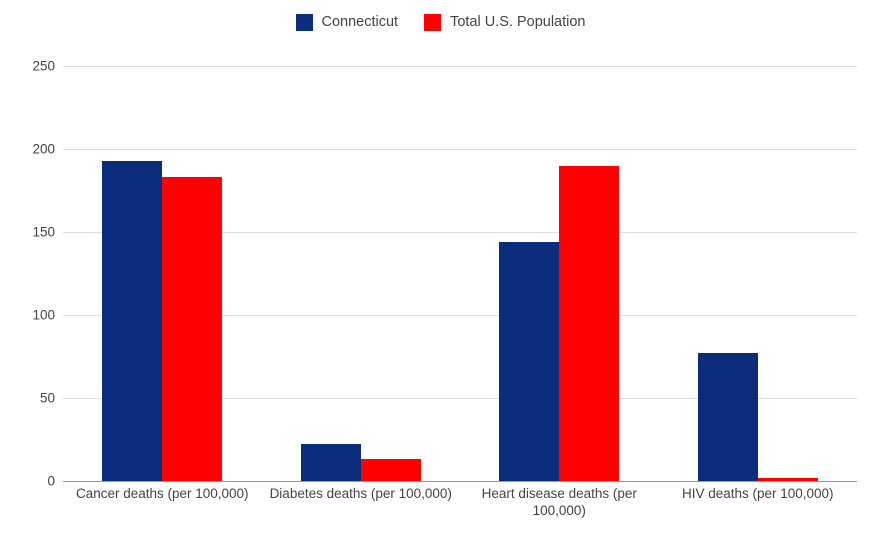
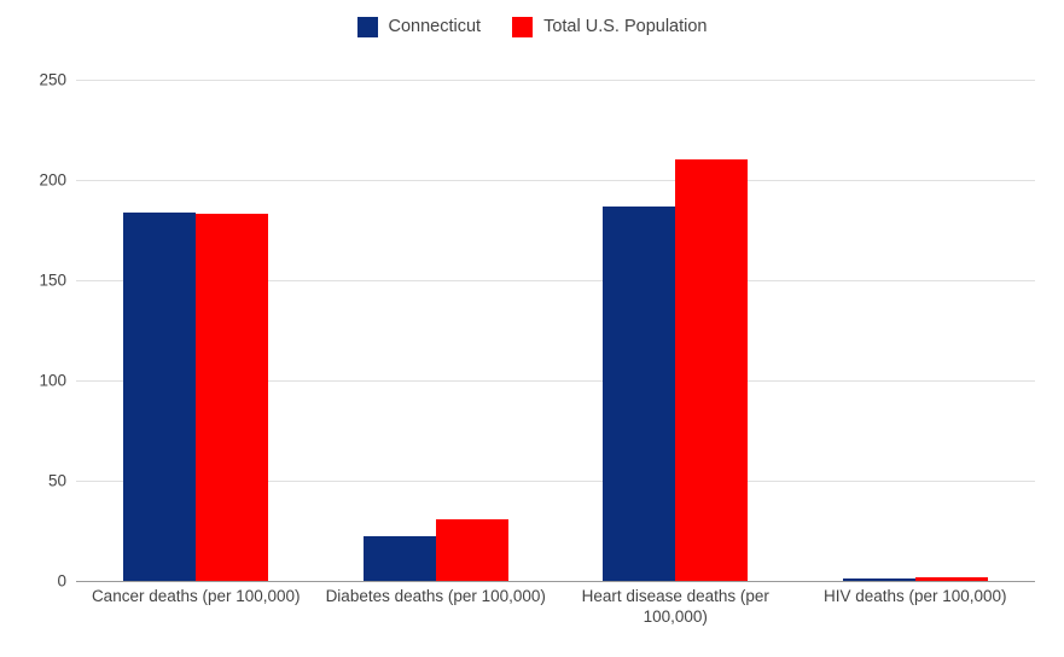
Connecticut/Cancer deaths (per 100,000): 193 -> 184
Total U.S. Population/Diabetes deaths (per 100,000): 13 -> 31
Connecticut/Heart disease deaths (per 100,000): 144 -> 187
Total U.S. Population/Heart disease deaths (per 100,000): 190 -> 210
Connecticut/HIV deaths (per 100,000): 77 -> 1
